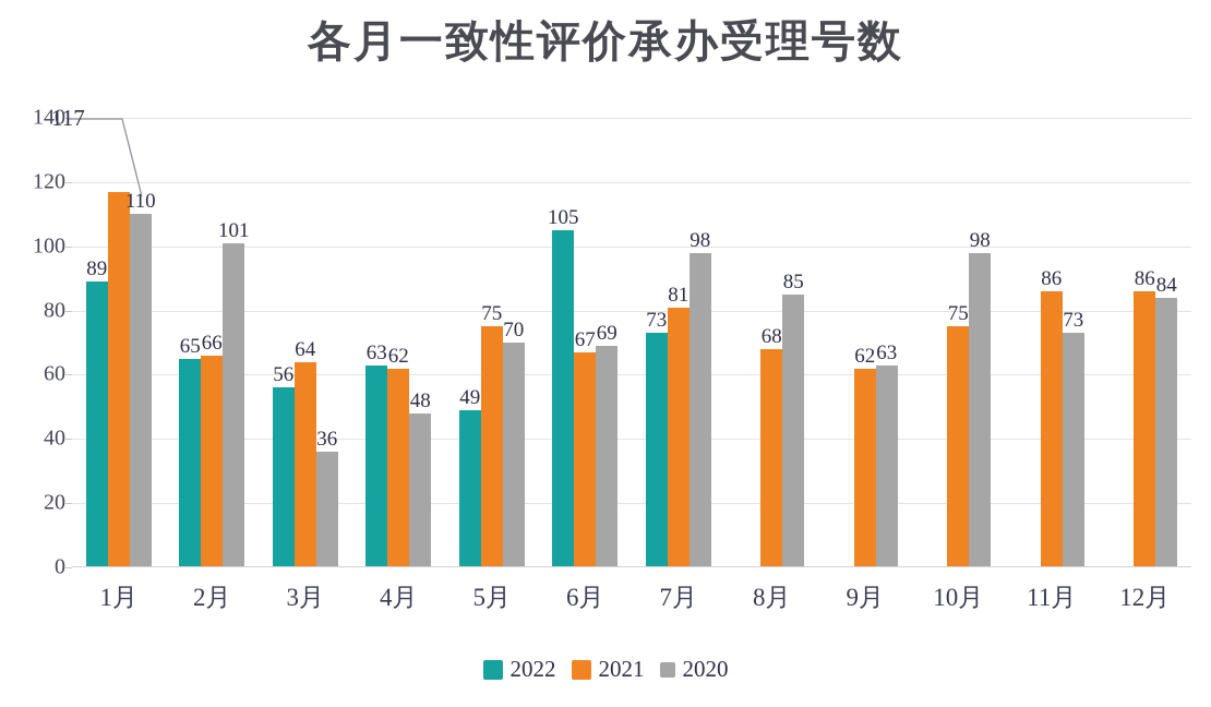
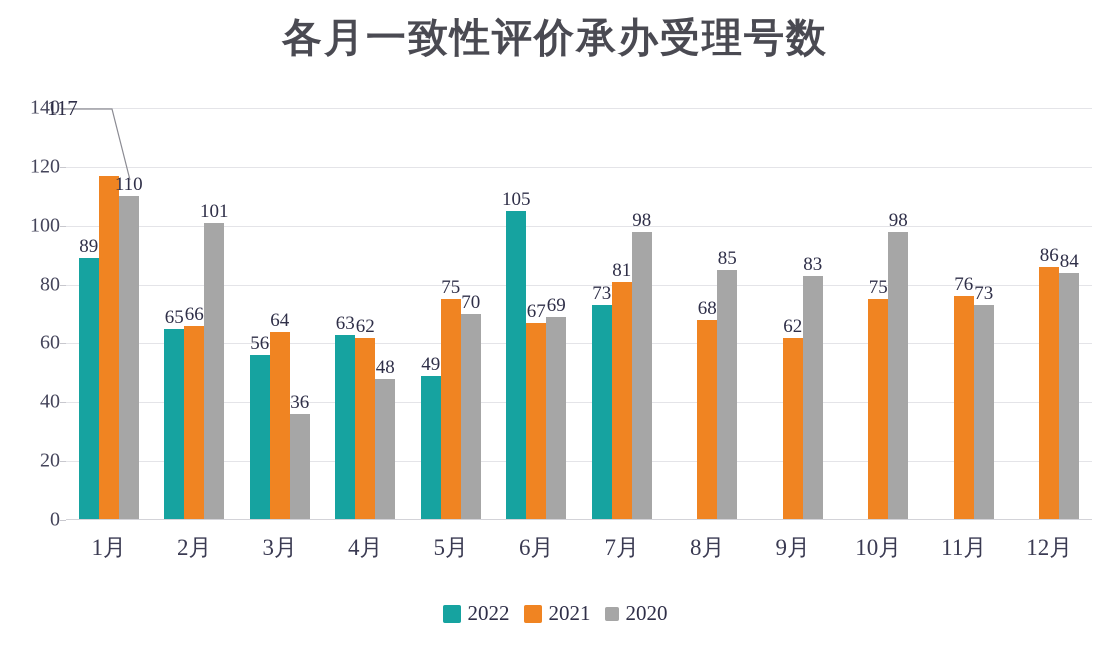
2020/9月: 63 -> 83
2021/11月: 86 -> 76
